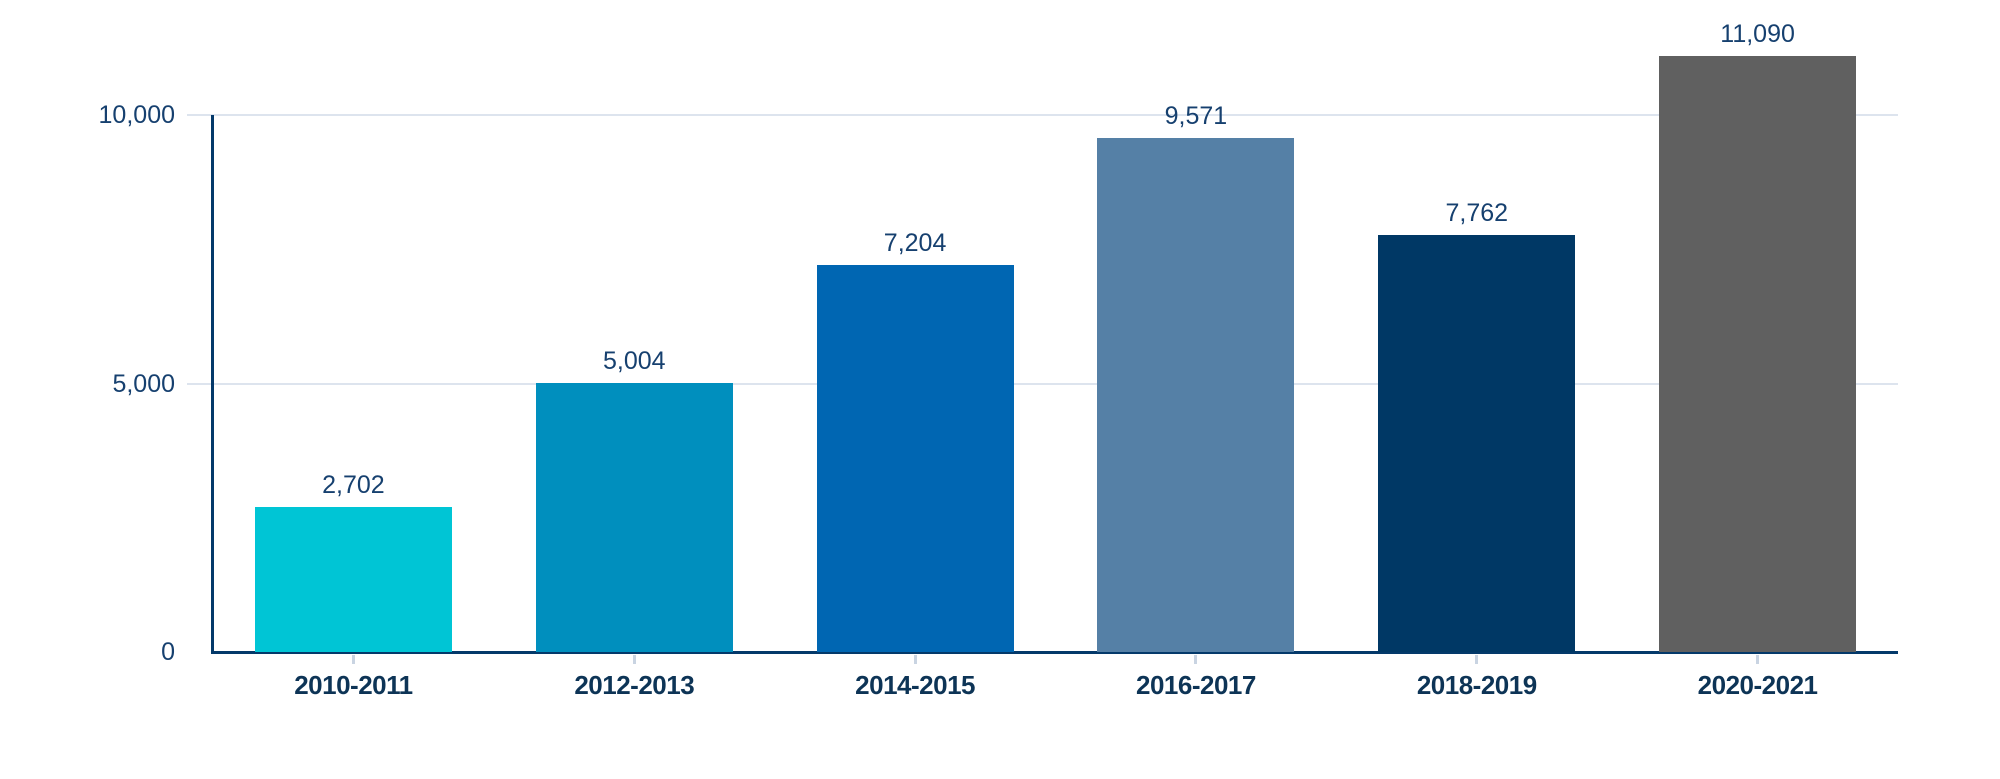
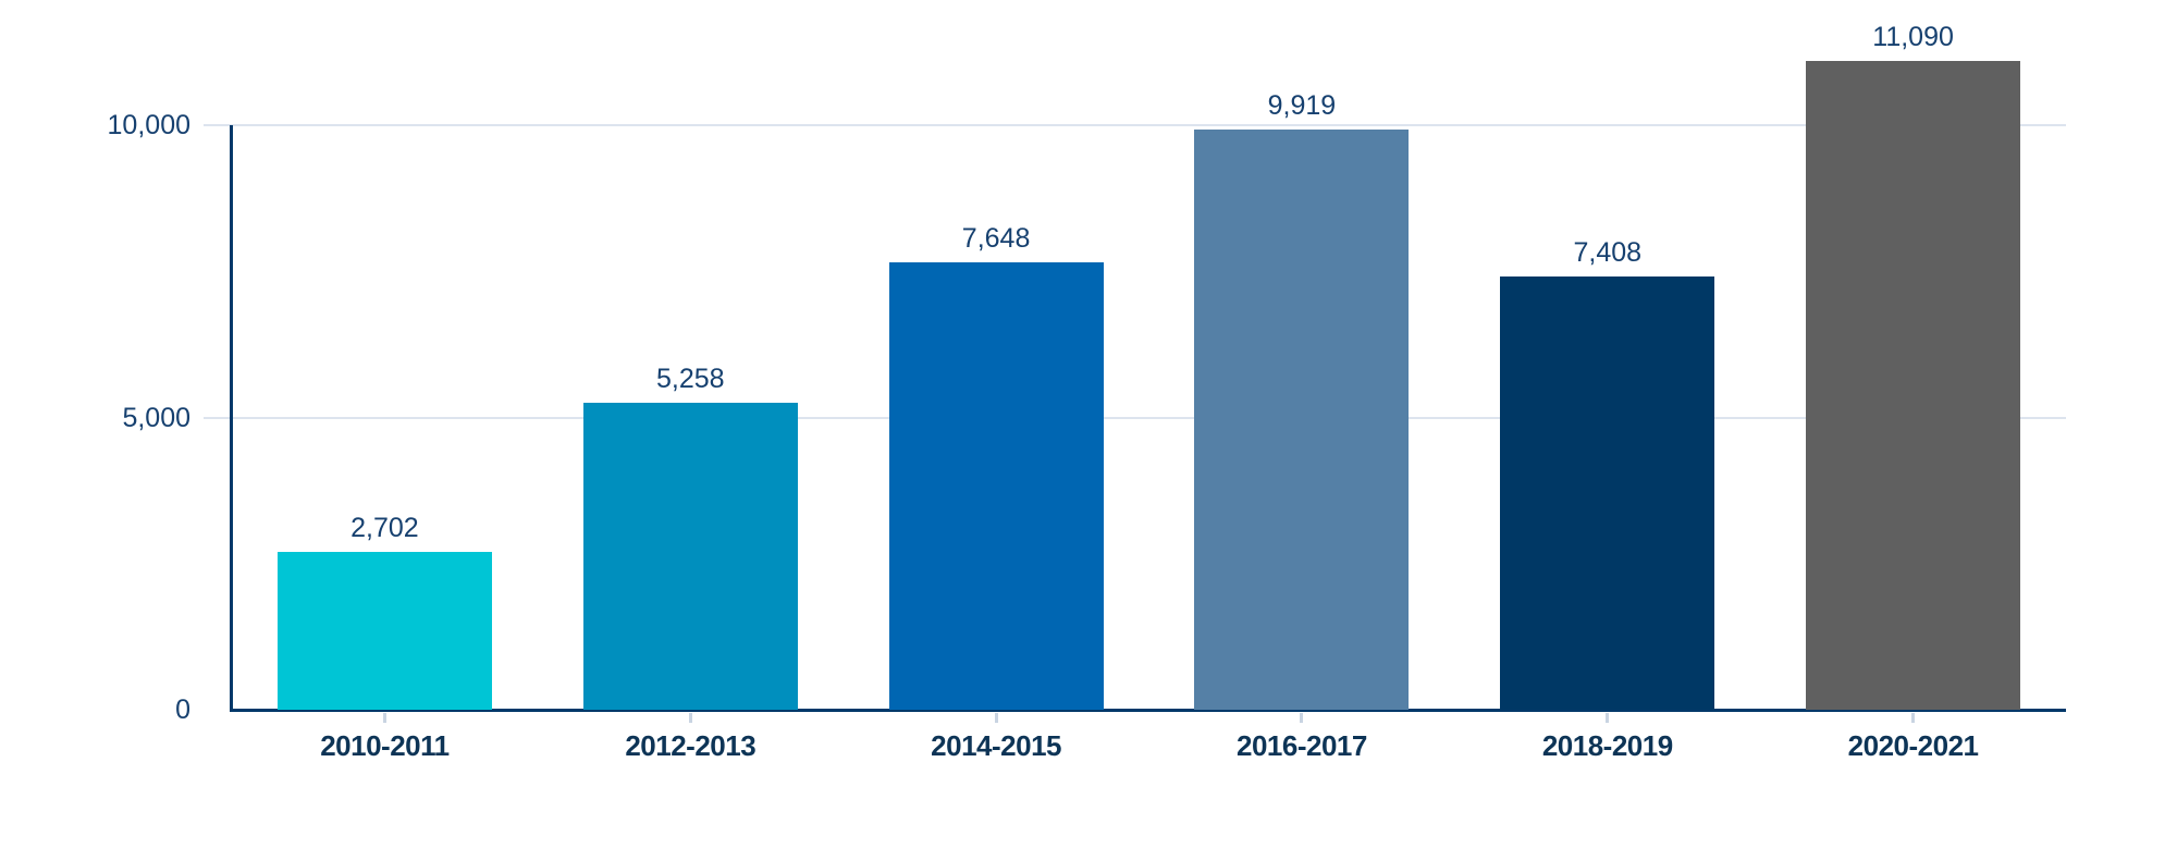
2012-2013: 5,004 -> 5,258
2014-2015: 7,204 -> 7,648
2016-2017: 9,571 -> 9,919
2018-2019: 7,762 -> 7,408
